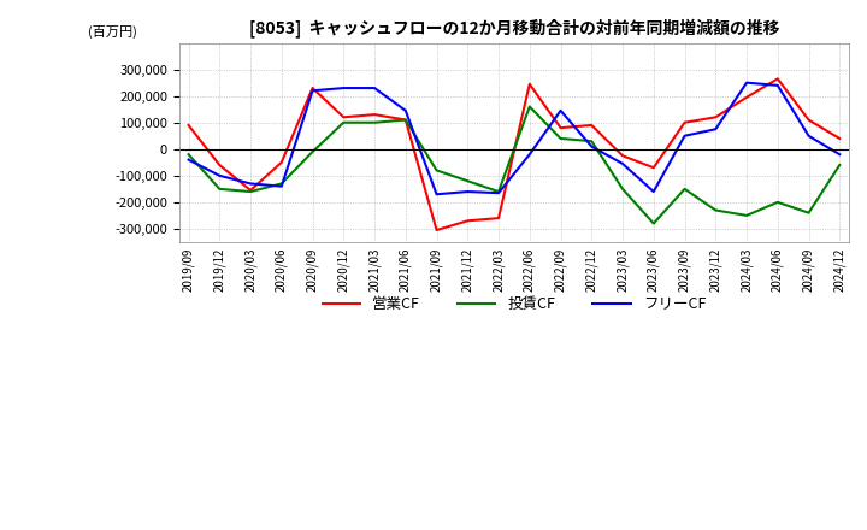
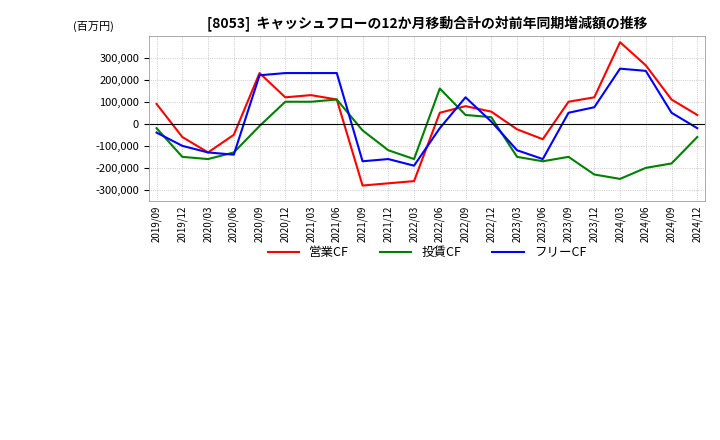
営業CF/2020/03: -155,000 -> -130,000
フリーCF/2021/06: 145,000 -> 230,000
営業CF/2021/09: -305,000 -> -280,000
投賃CF/2021/09: -80,000 -> -30,000
フリーCF/2022/03: -165,000 -> -190,000
営業CF/2022/06: 245,000 -> 50,000
フリーCF/2022/09: 145,000 -> 120,000
営業CF/2022/12: 90,000 -> 55,000
フリーCF/2023/03: -55,000 -> -120,000
投賃CF/2023/06: -280,000 -> -170,000
営業CF/2024/03: 195,000 -> 370,000
投賃CF/2024/09: -240,000 -> -180,000
